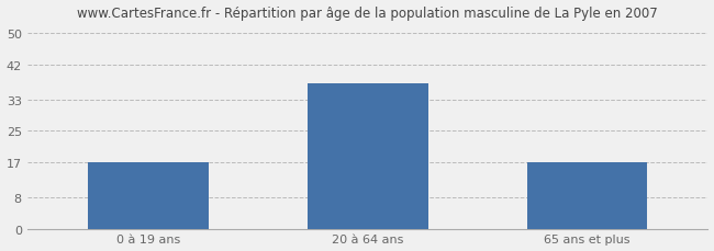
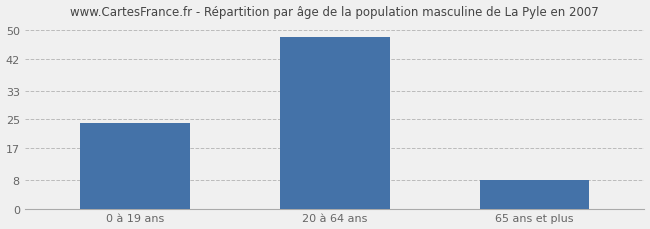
0 à 19 ans: 17 -> 24
20 à 64 ans: 37 -> 48
65 ans et plus: 17 -> 8
